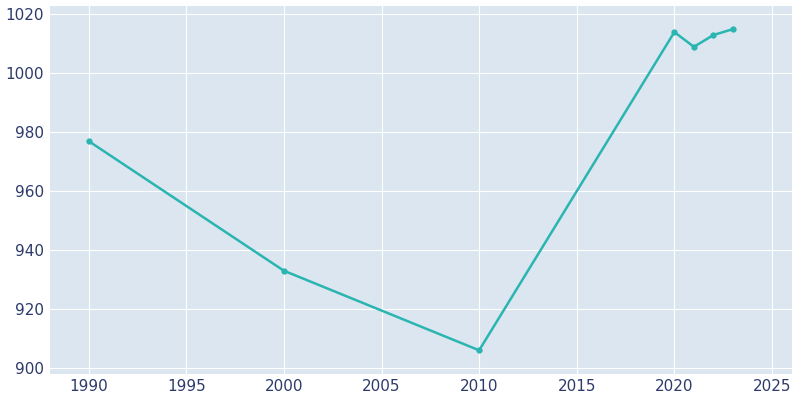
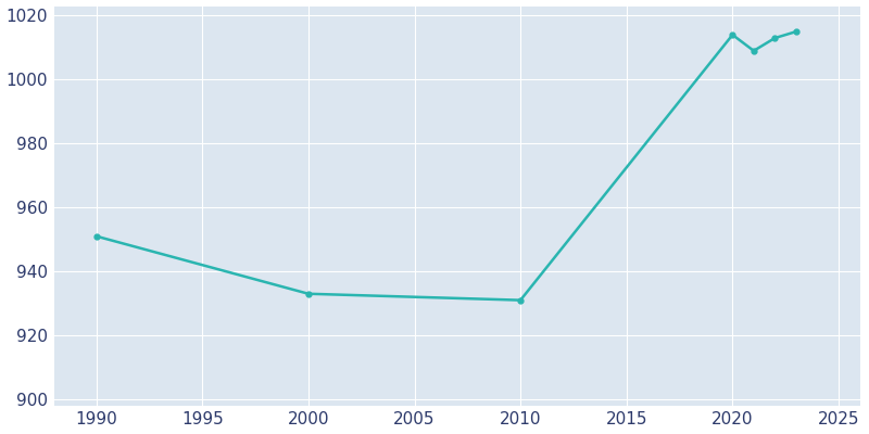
1990: 977 -> 951
2010: 906 -> 931
